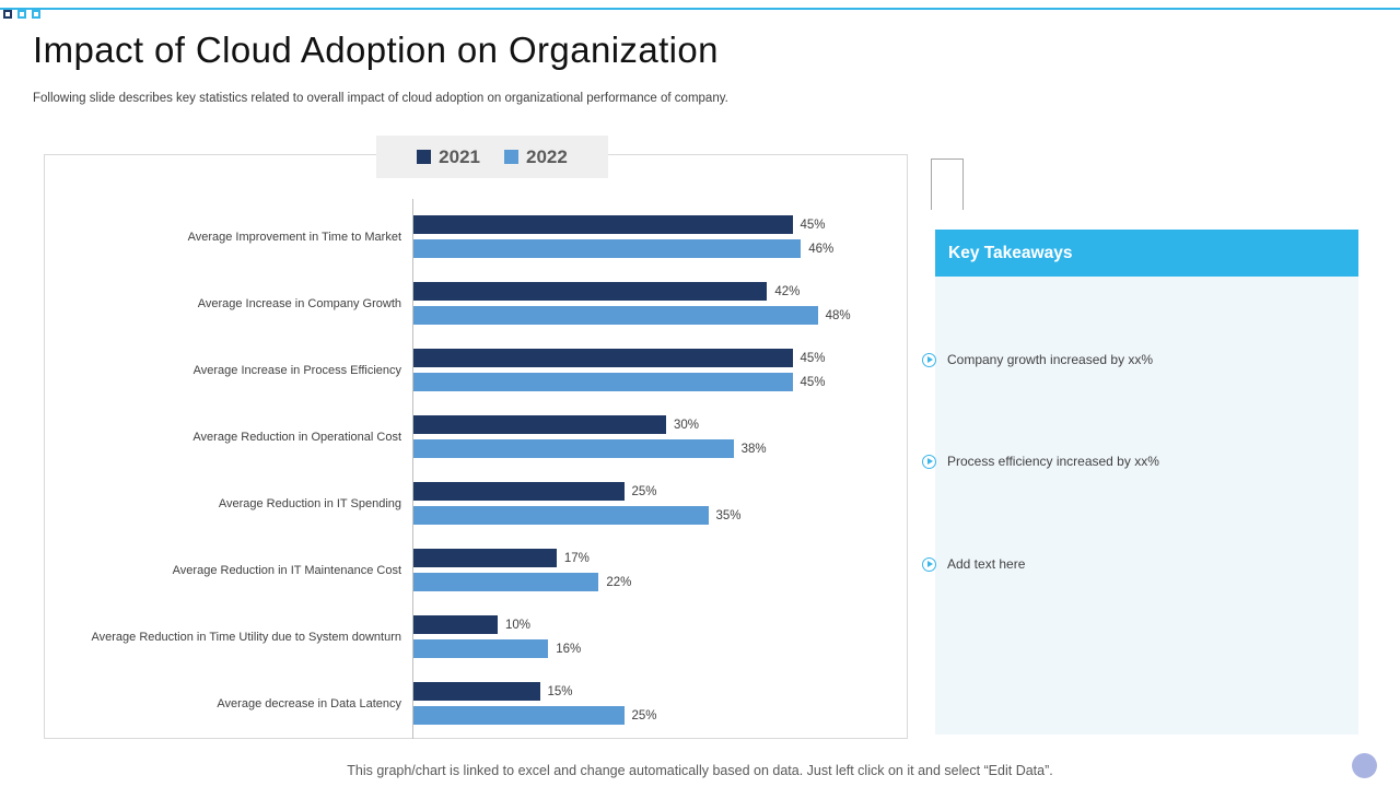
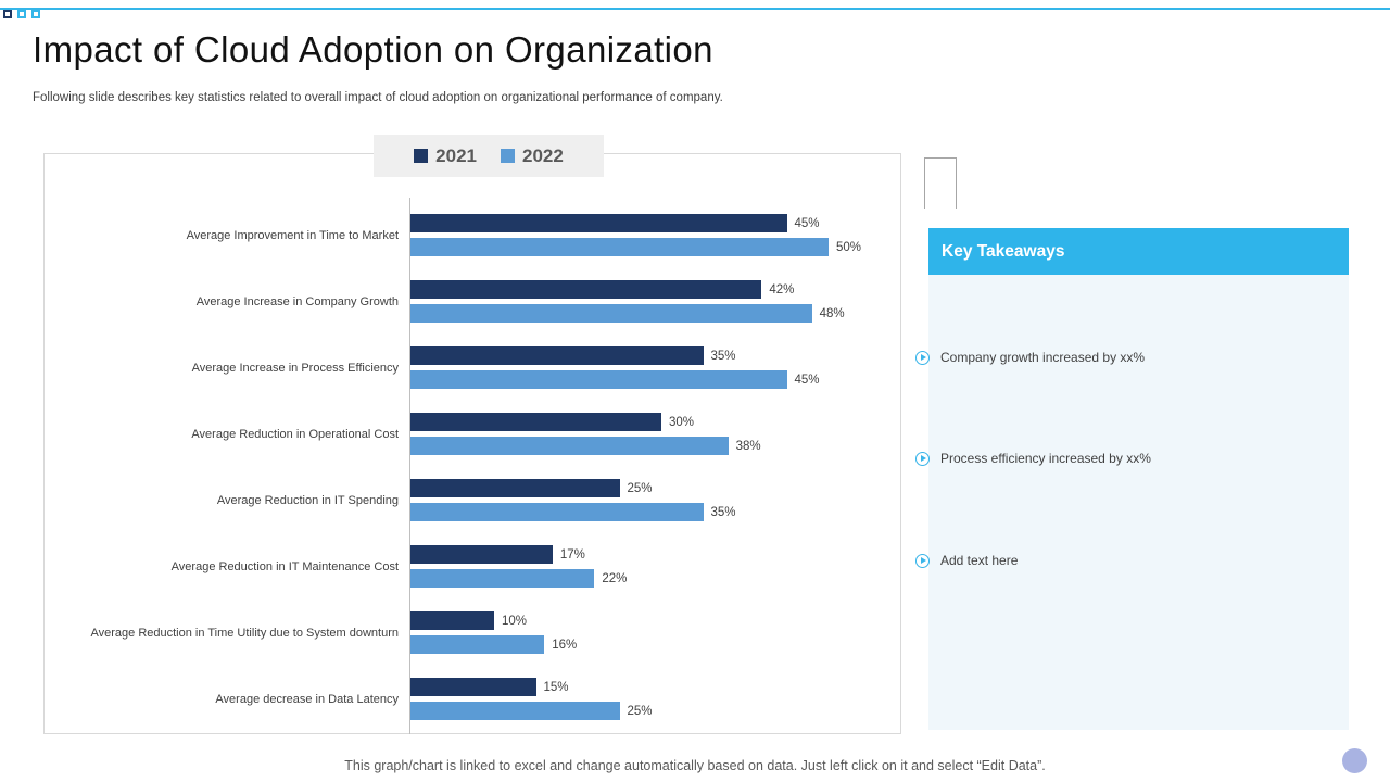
2022/Average Improvement in Time to Market: 46% -> 50%
2021/Average Increase in Process Efficiency: 45% -> 35%
